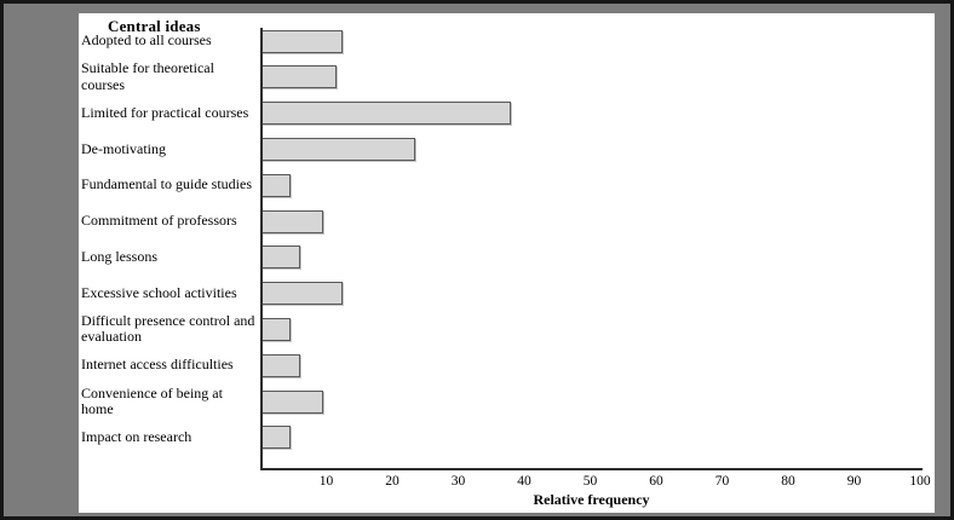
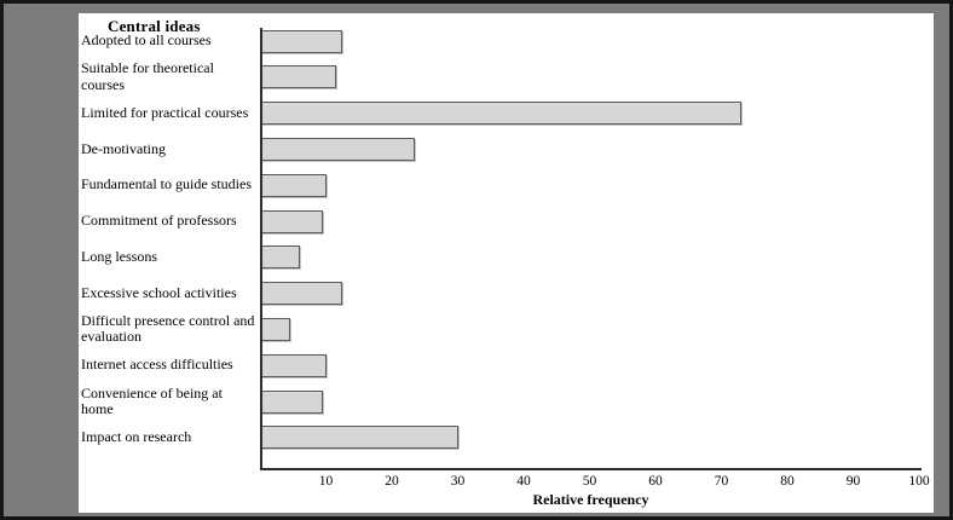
Limited for practical courses: 38 -> 73
Fundamental to guide studies: 4 -> 10
Internet access difficulties: 6 -> 10
Impact on research: 4 -> 30
